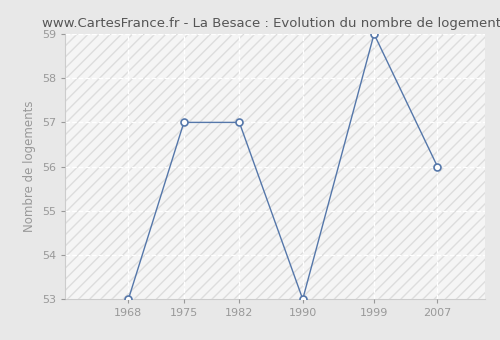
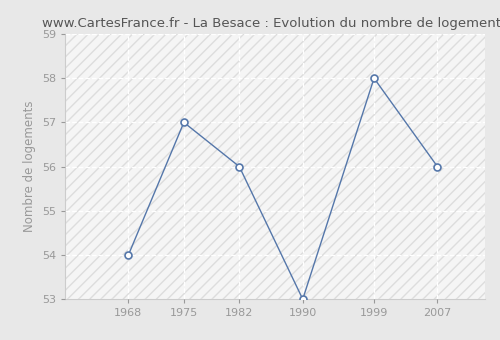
1968: 53 -> 54
1982: 57 -> 56
1999: 59 -> 58
